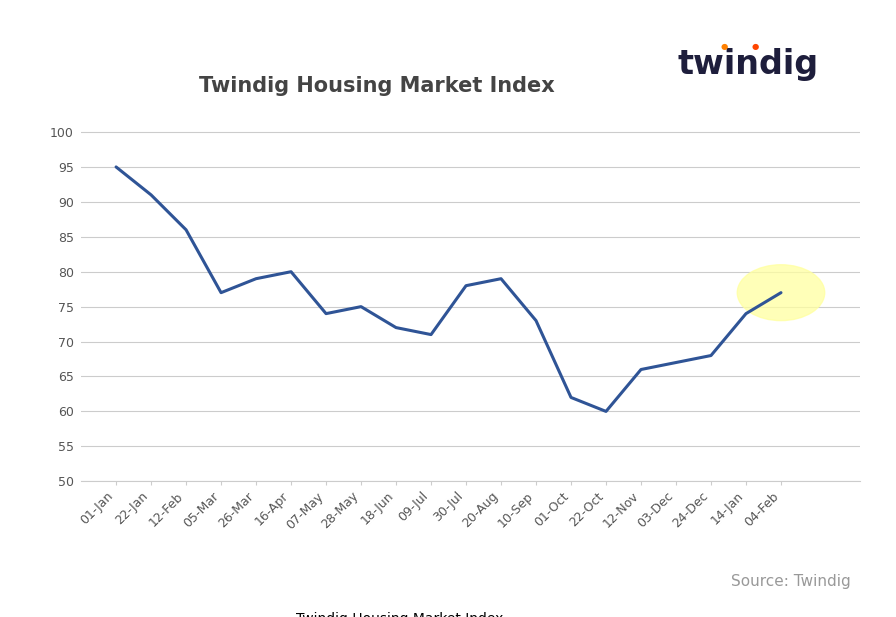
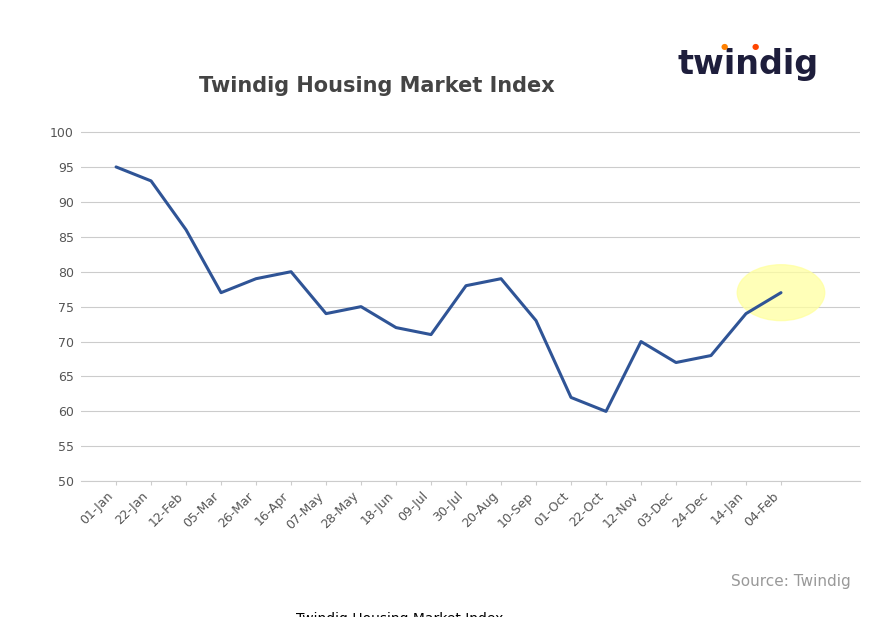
22-Jan: 91 -> 93
12-Nov: 66 -> 70
